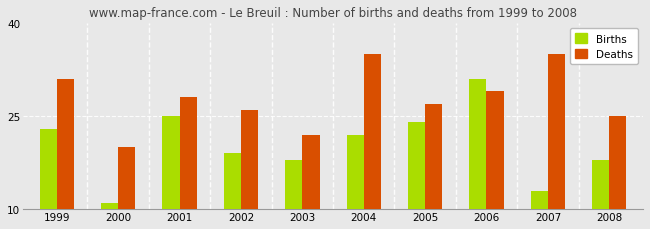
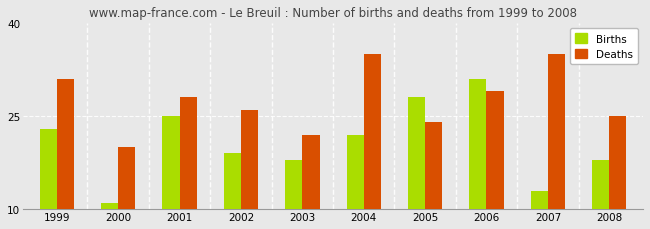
Births/2005: 24 -> 28
Deaths/2005: 27 -> 24
